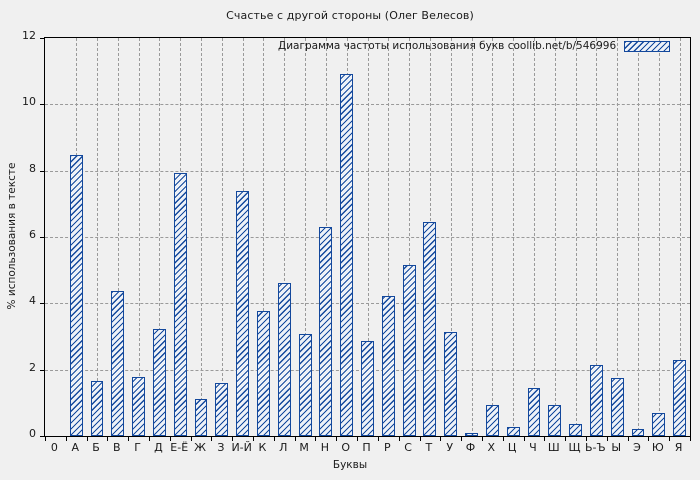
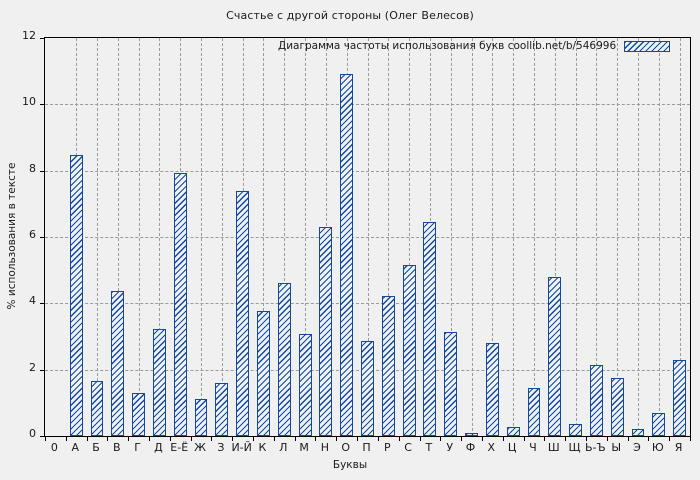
Г: 1.8 -> 1.3
Х: 0.9 -> 2.8
Ш: 0.9 -> 4.8
